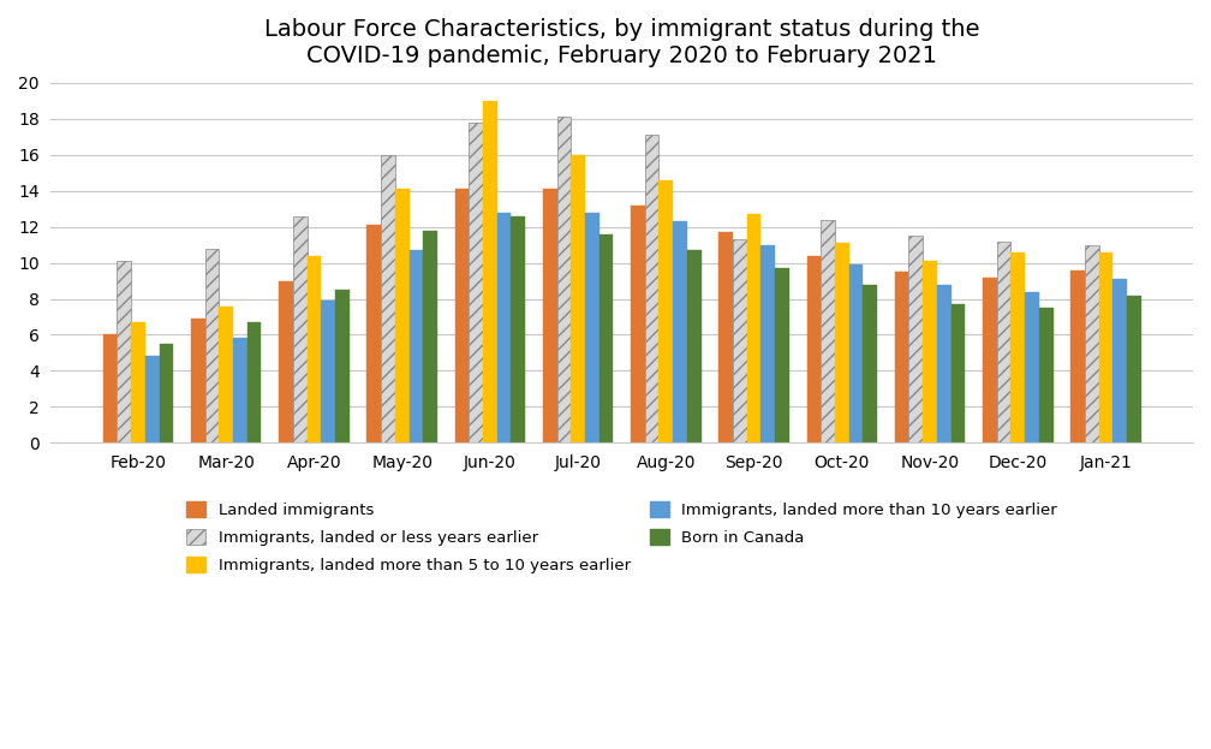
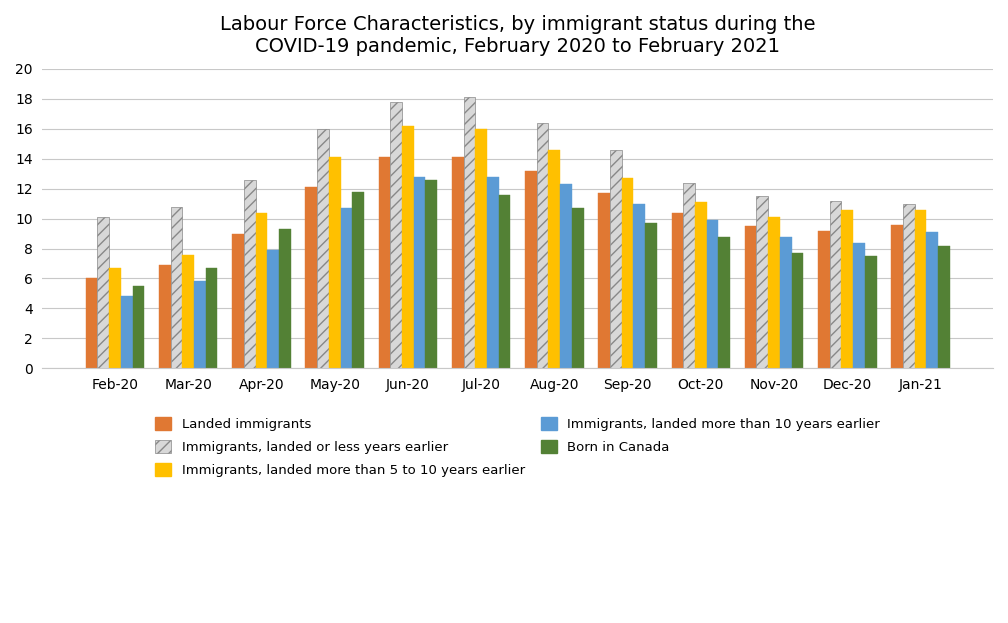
Born in Canada/Apr-20: 8.5 -> 9.3
Immigrants, landed more than 5 to 10 years earlier/Jun-20: 19.0 -> 16.2
Immigrants, landed or less years earlier/Aug-20: 17.1 -> 16.4
Immigrants, landed or less years earlier/Sep-20: 11.3 -> 14.6
